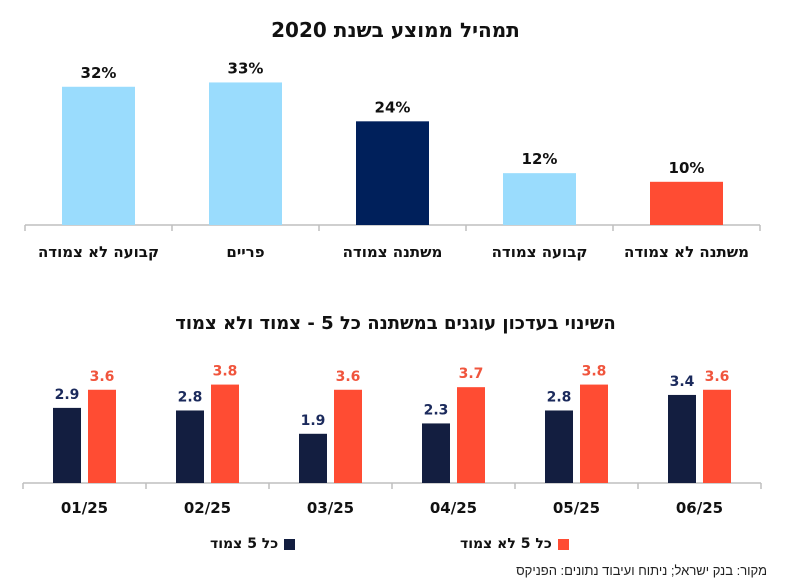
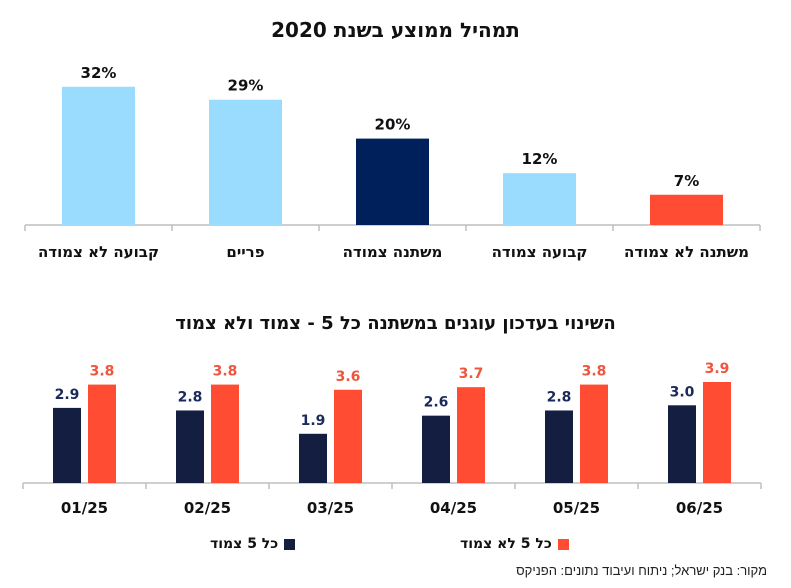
תמהיל ממוצע בשנת 2020/פריים: 33% -> 29%
תמהיל ממוצע בשנת 2020/משתנה צמודה: 24% -> 20%
תמהיל ממוצע בשנת 2020/משתנה לא צמודה: 10% -> 7%
השינוי בעדכון עוגנים במשתנה כל 5 - צמוד ולא צמוד/כל 5 לא צמוד/01/25: 3.6 -> 3.8
השינוי בעדכון עוגנים במשתנה כל 5 - צמוד ולא צמוד/כל 5 צמוד/04/25: 2.3 -> 2.6
השינוי בעדכון עוגנים במשתנה כל 5 - צמוד ולא צמוד/כל 5 צמוד/06/25: 3.4 -> 3.0
השינוי בעדכון עוגנים במשתנה כל 5 - צמוד ולא צמוד/כל 5 לא צמוד/06/25: 3.6 -> 3.9
